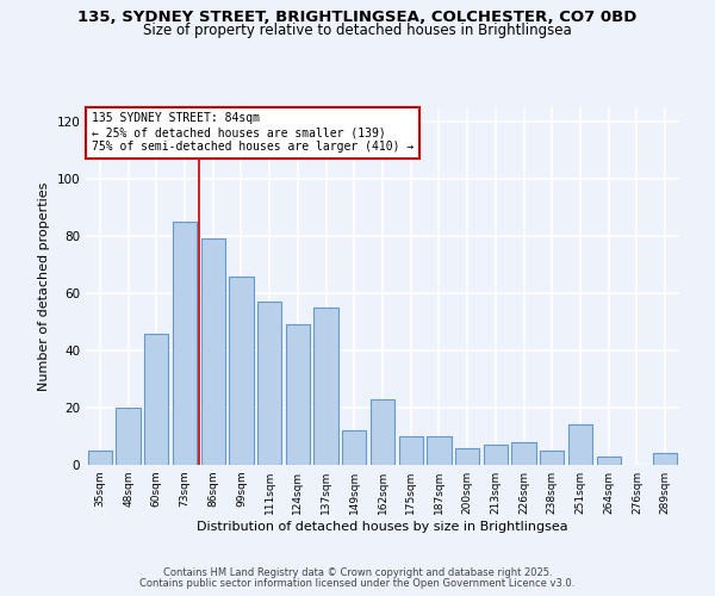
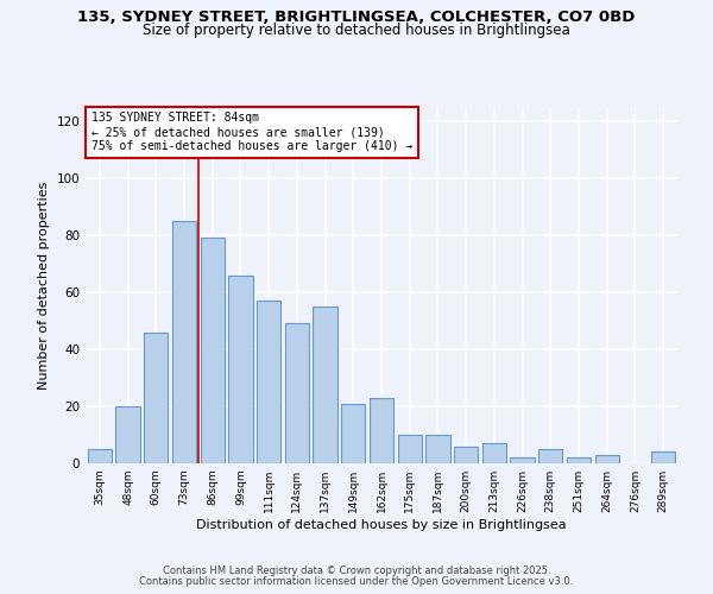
149sqm: 12 -> 21
226sqm: 8 -> 2
251sqm: 14 -> 2
